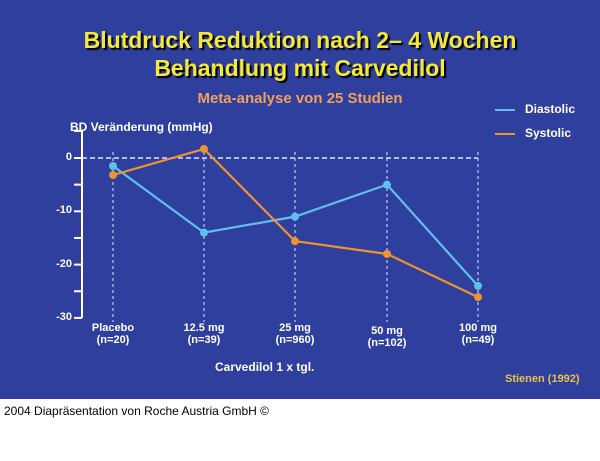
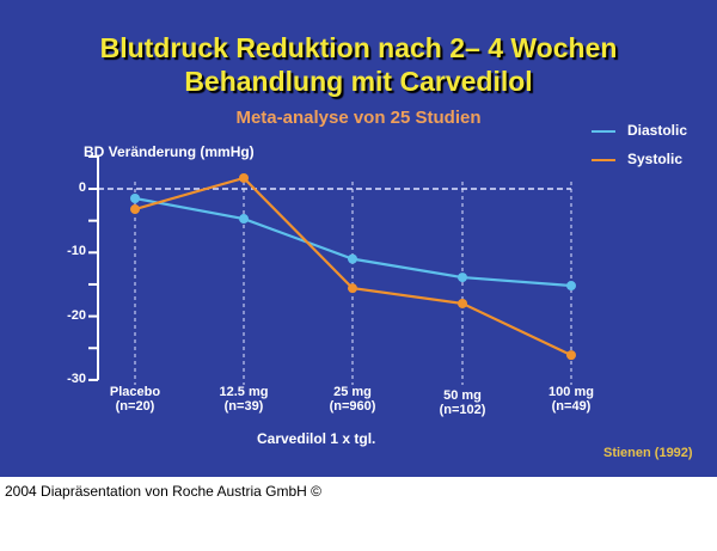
Diastolic/12.5 mg: -14 -> -5
Diastolic/50 mg: -5 -> -14
Diastolic/100 mg: -24 -> -15
